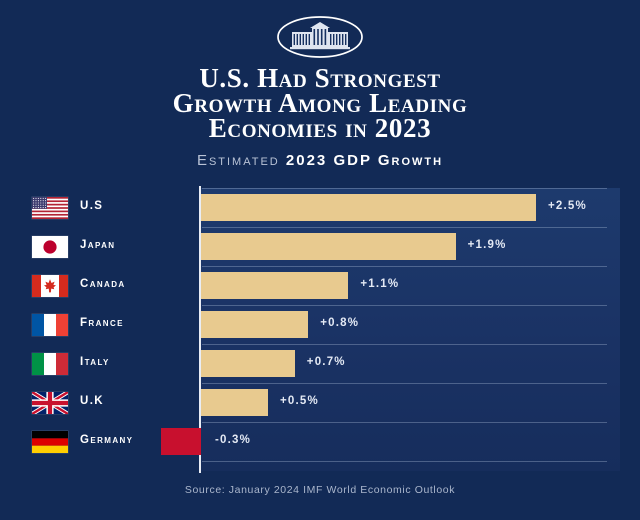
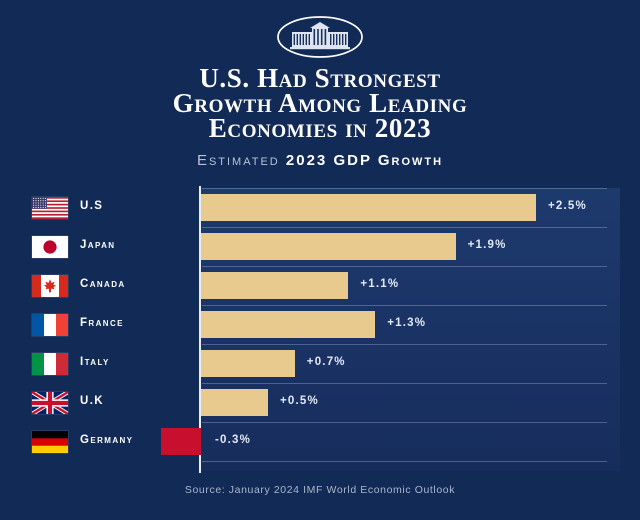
France: +0.8% -> +1.3%
